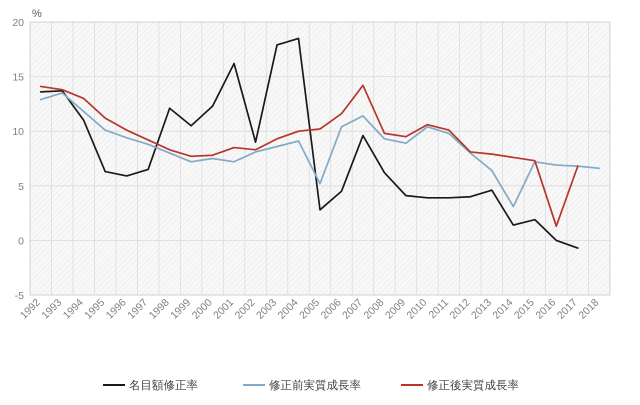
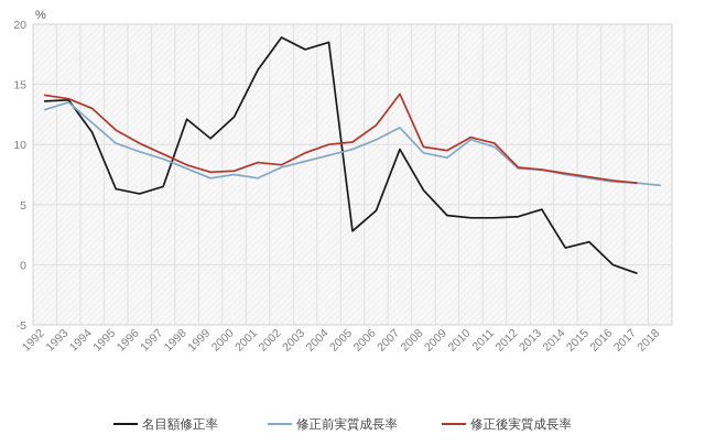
名目額修正率/2002: 9.0 -> 18.9
修正前実質成長率/2005: 5.2 -> 9.6
修正前実質成長率/2013: 6.4 -> 7.9
修正前実質成長率/2014: 3.1 -> 7.5
修正後実質成長率/2016: 1.3 -> 7.0
